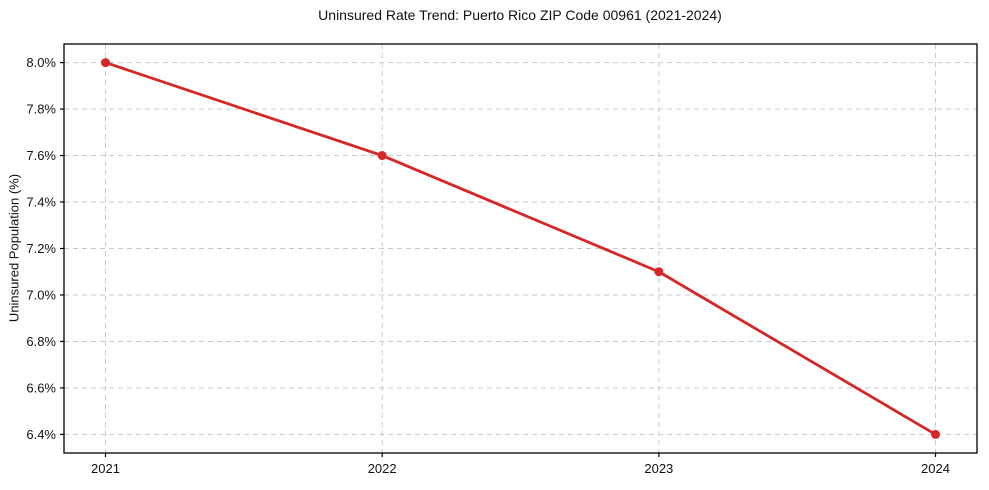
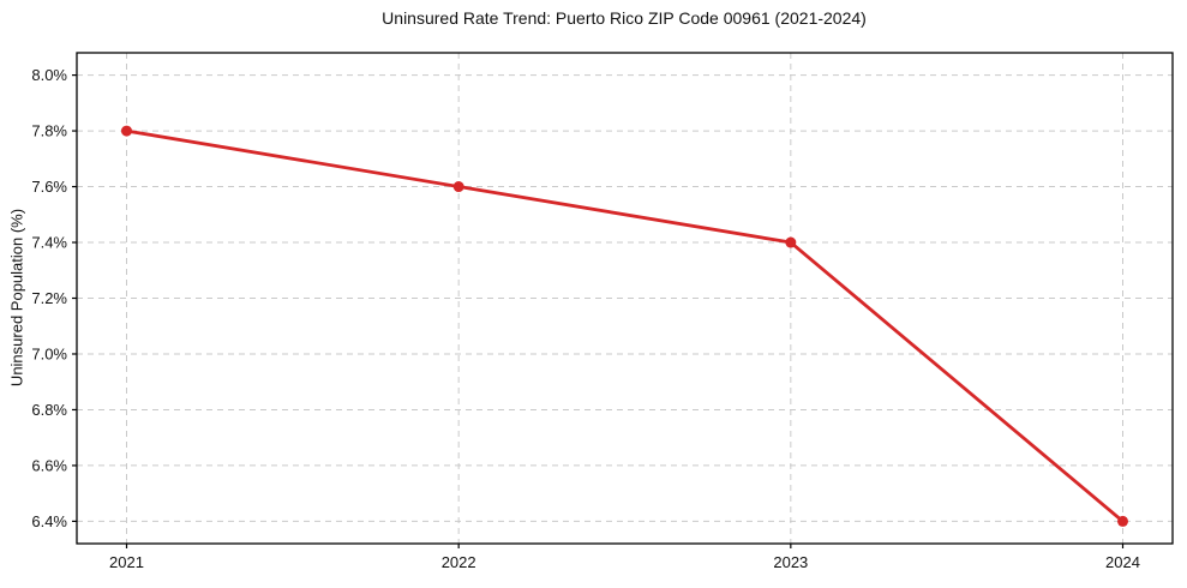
2021: 8.0% -> 7.8%
2023: 7.1% -> 7.4%
